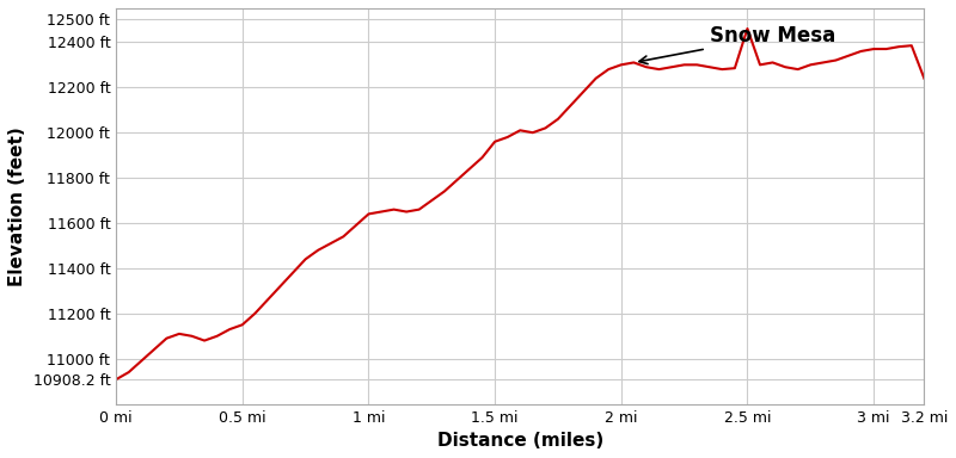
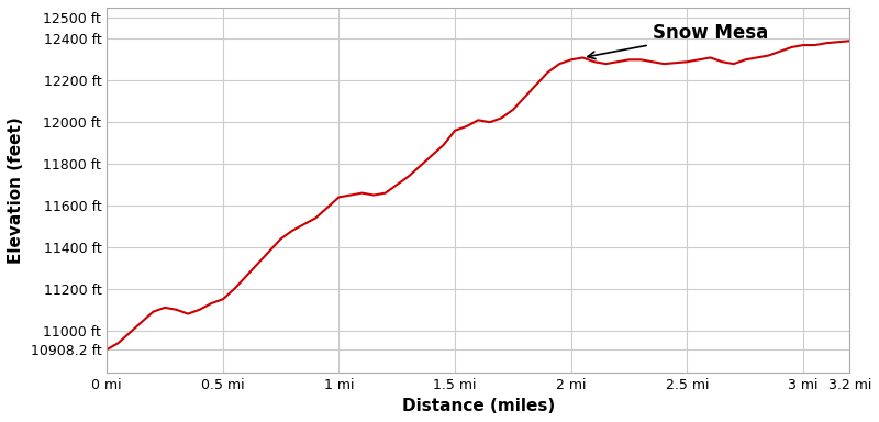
2.5 mi: 12460 ft -> 12290 ft
3.2 mi: 12240 ft -> 12390 ft
